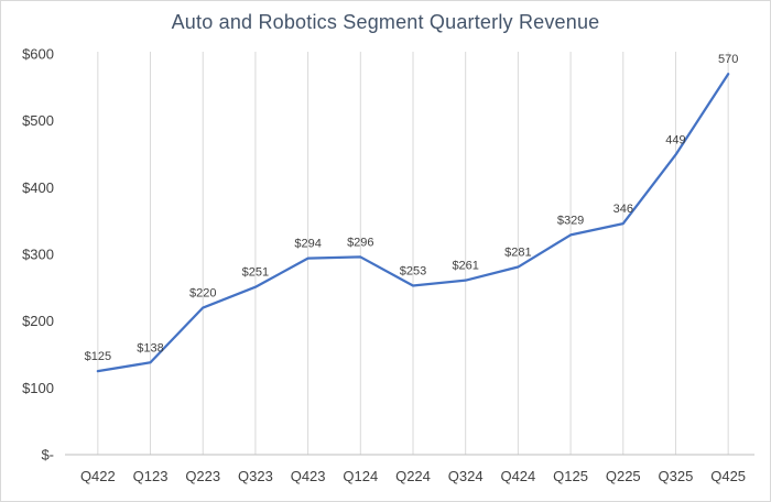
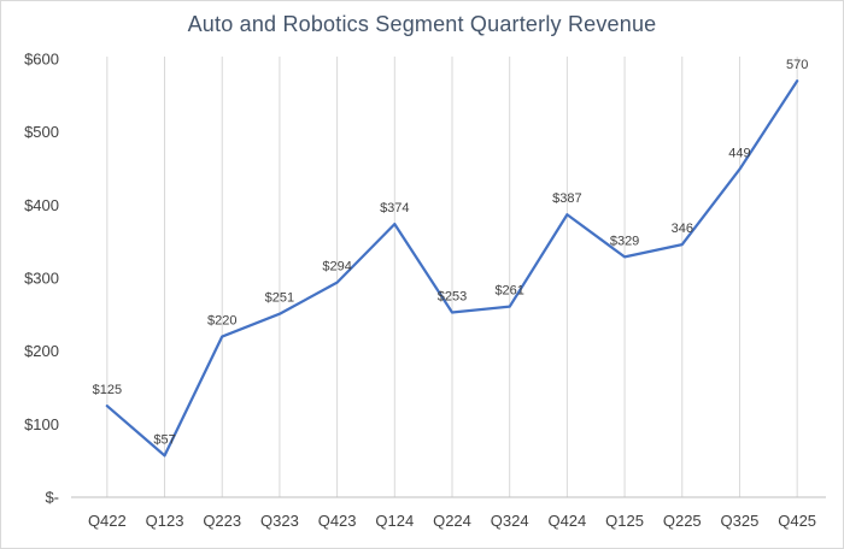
Q123: $138 -> $57
Q124: $296 -> $374
Q424: $281 -> $387
